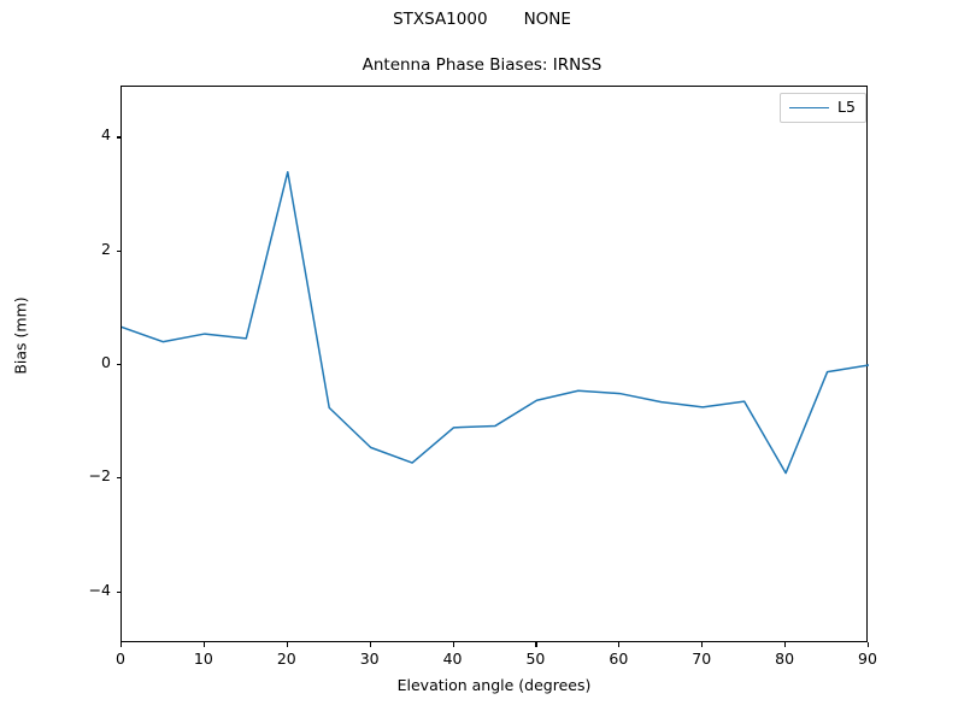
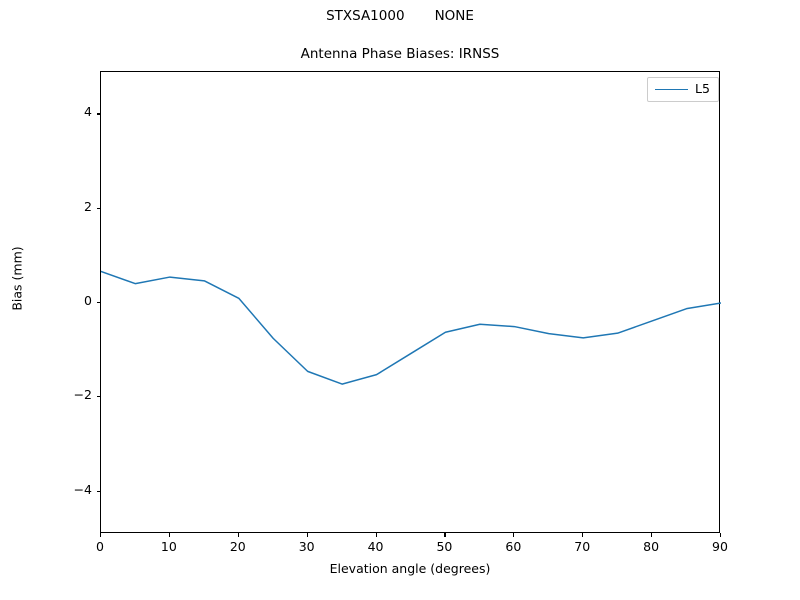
20: 3.4 -> 0.1
40: -1.1 -> -1.5
80: -1.9 -> -0.4
